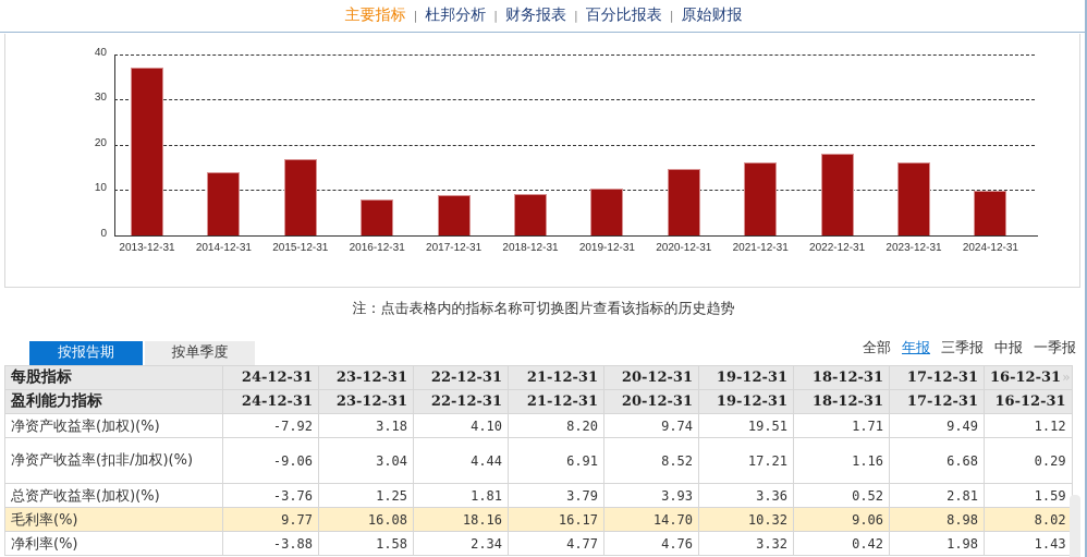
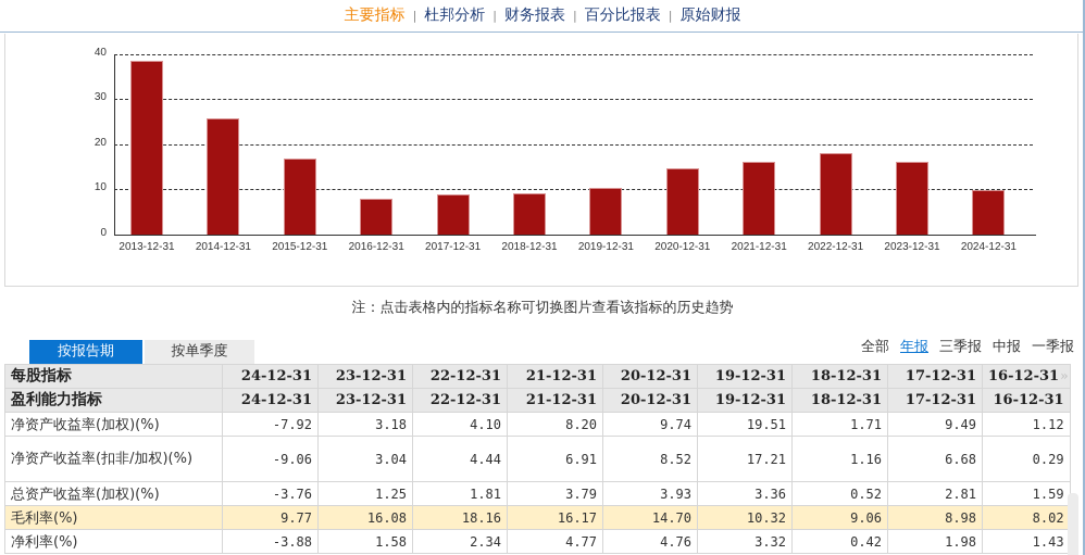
2013-12-31: 37 -> 39
2014-12-31: 14 -> 26
